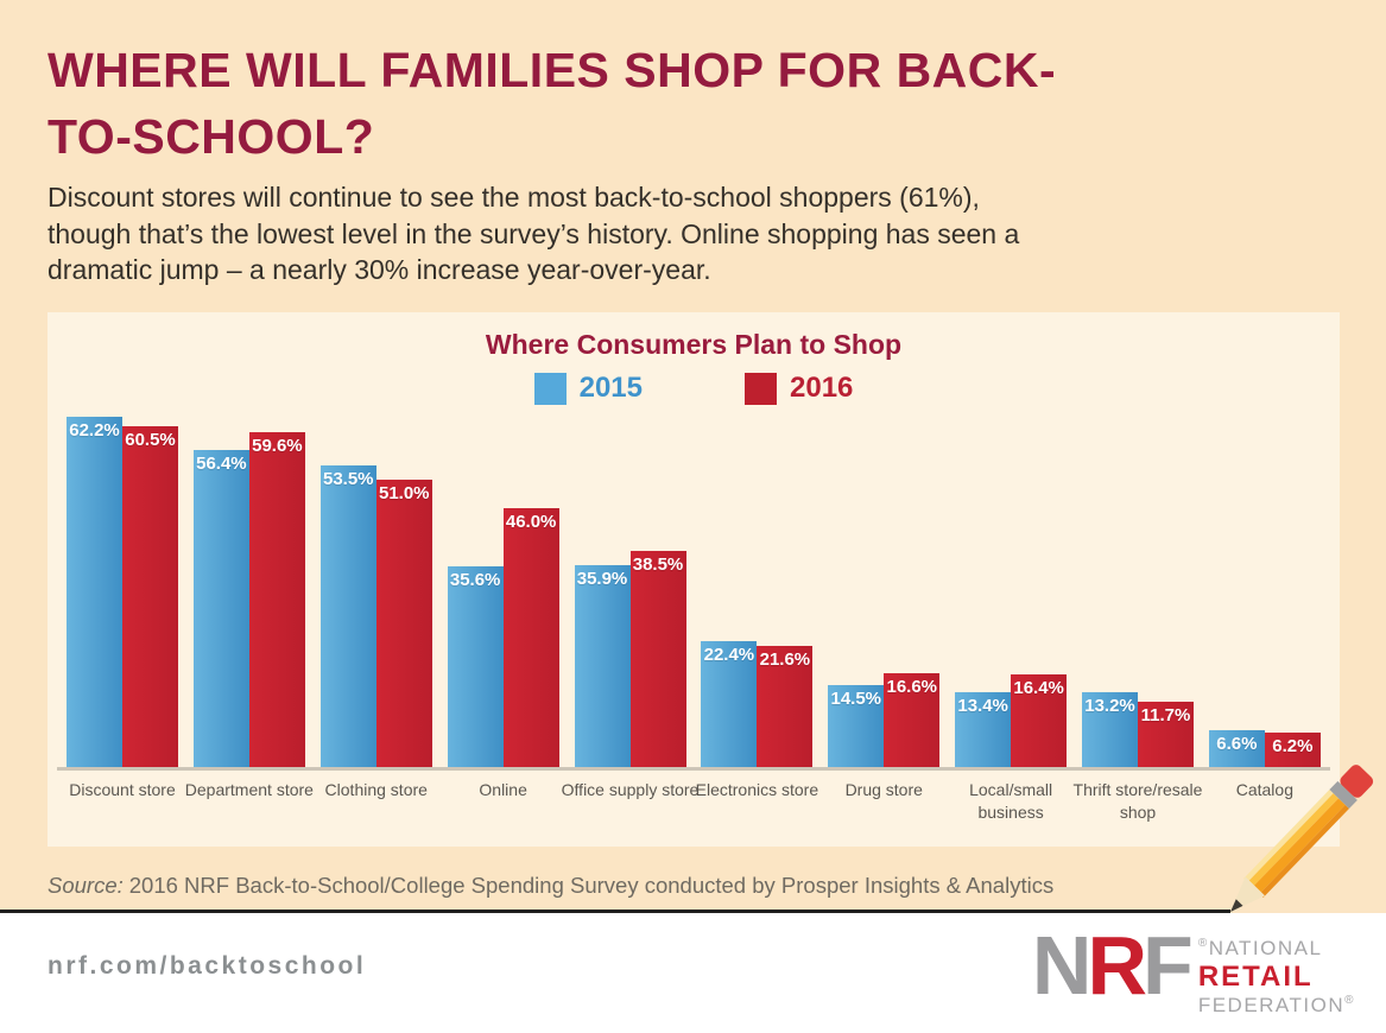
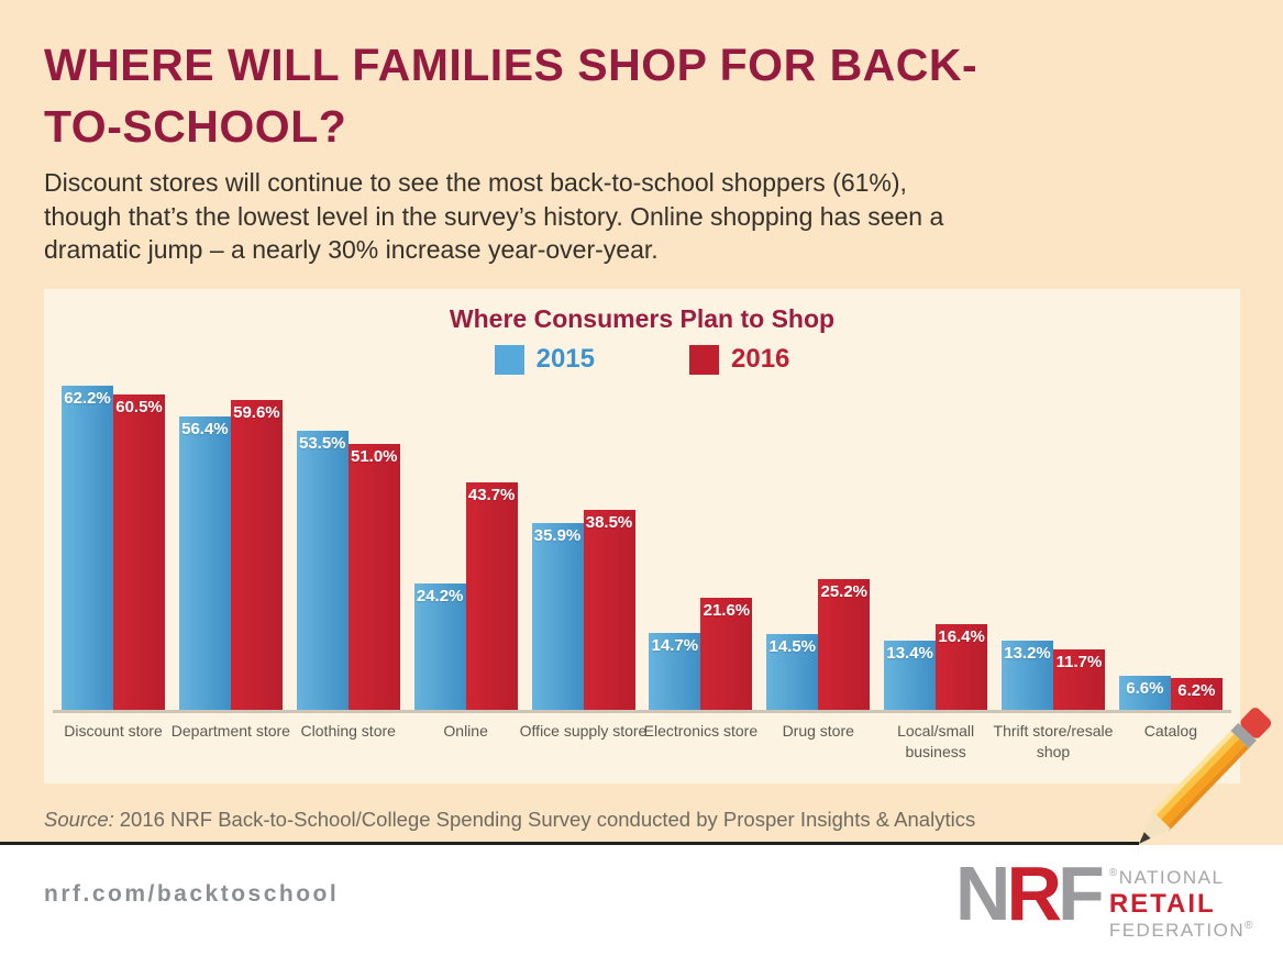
2015/Online: 35.6% -> 24.2%
2016/Online: 46.0% -> 43.7%
2015/Electronics store: 22.4% -> 14.7%
2016/Drug store: 16.6% -> 25.2%
